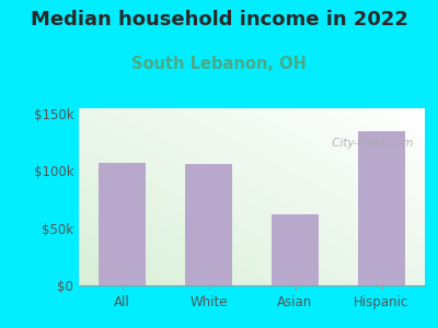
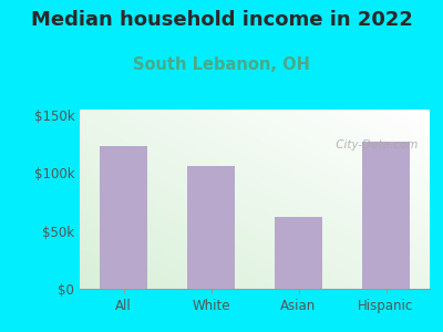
All: $107k -> $123k
Hispanic: $135k -> $127k
